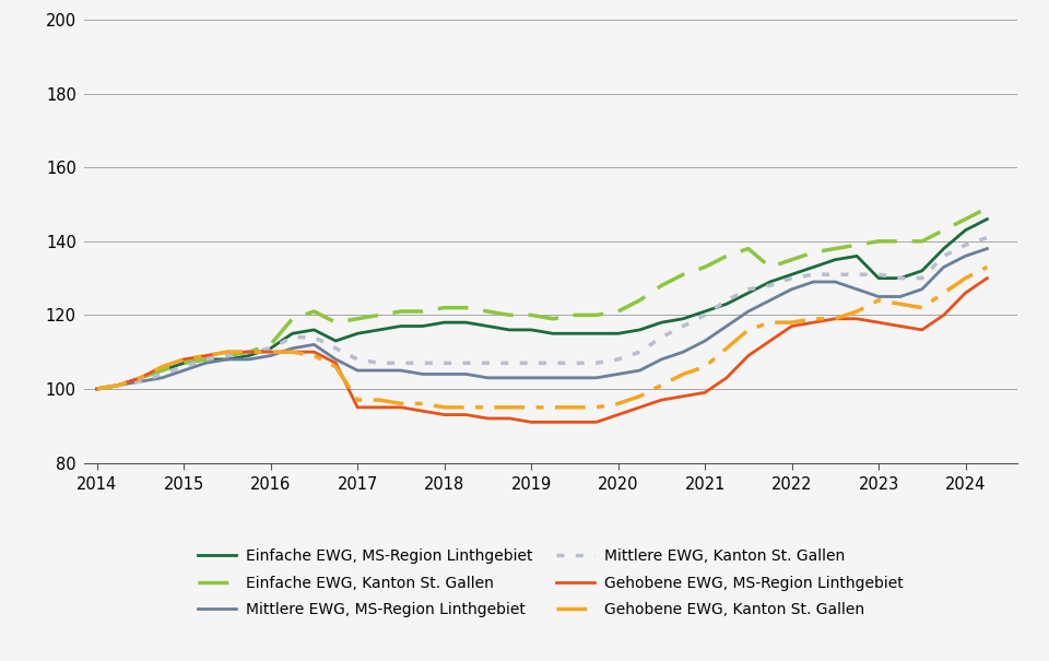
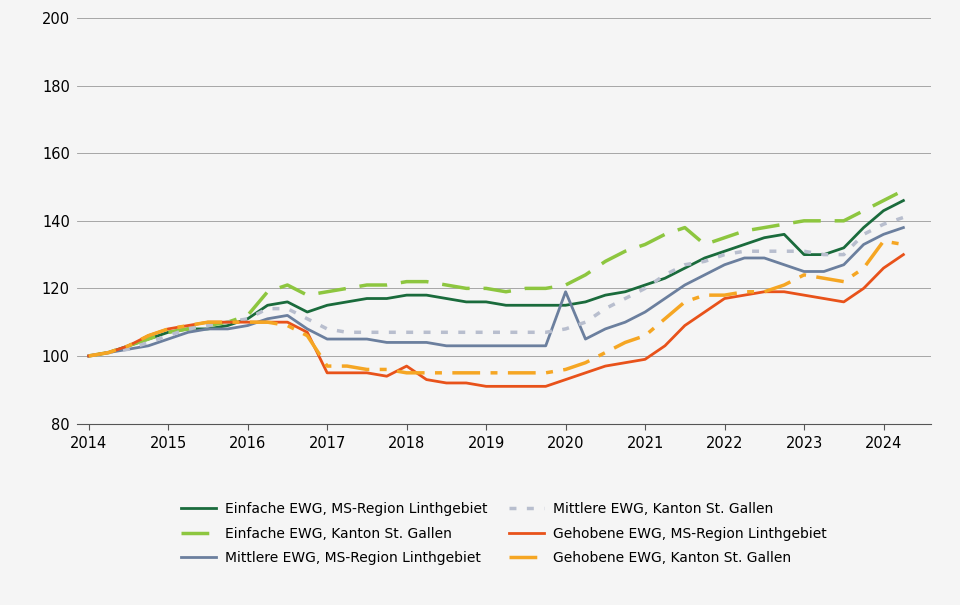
Gehobene EWG, MS-Region Linthgebiet/2018: 93 -> 97
Mittlere EWG, MS-Region Linthgebiet/2020: 104 -> 119
Gehobene EWG, Kanton St. Gallen/2024: 130 -> 134
